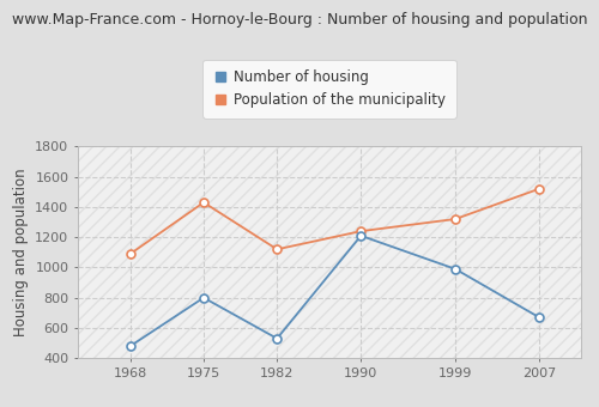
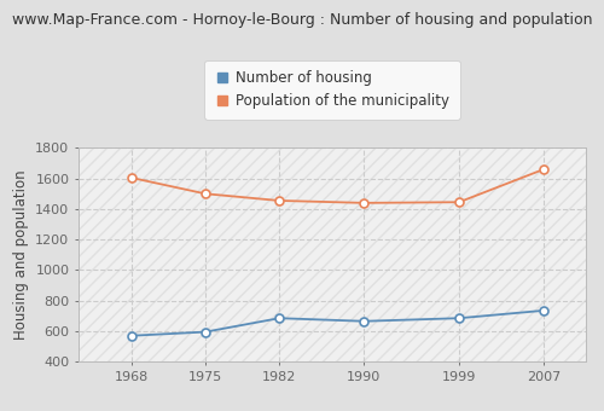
Number of housing/1968: 480 -> 570
Population of the municipality/1968: 1090 -> 1600
Number of housing/1975: 800 -> 600
Population of the municipality/1975: 1430 -> 1500
Number of housing/1982: 530 -> 680
Population of the municipality/1982: 1120 -> 1460
Number of housing/1990: 1210 -> 660
Population of the municipality/1990: 1240 -> 1440
Number of housing/1999: 990 -> 680
Population of the municipality/1999: 1320 -> 1440
Number of housing/2007: 670 -> 740
Population of the municipality/2007: 1520 -> 1660
